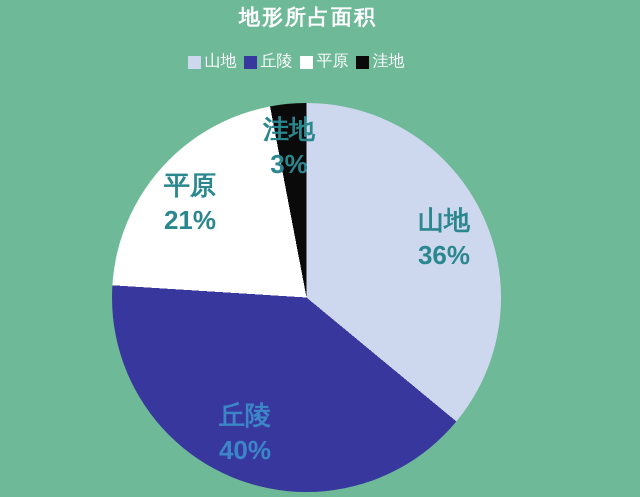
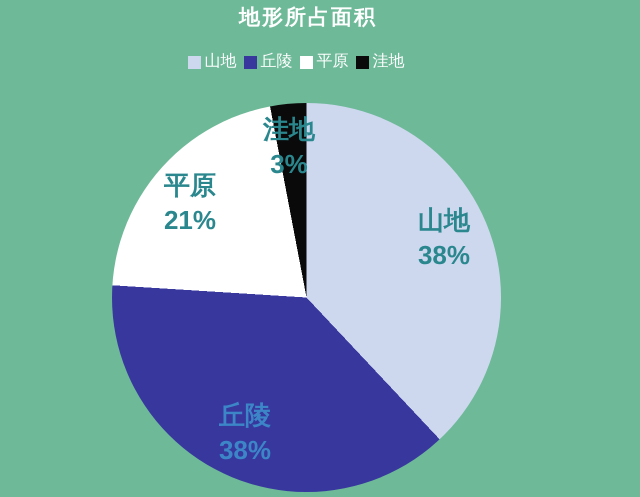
山地: 36% -> 38%
丘陵: 40% -> 38%
